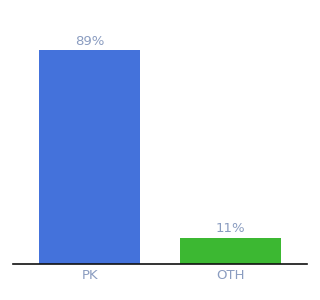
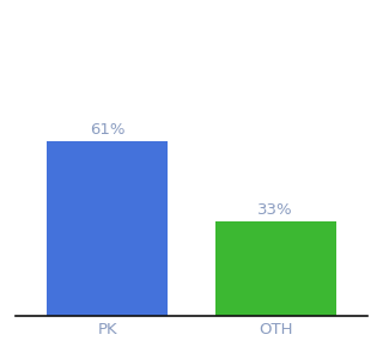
PK: 89% -> 61%
OTH: 11% -> 33%
